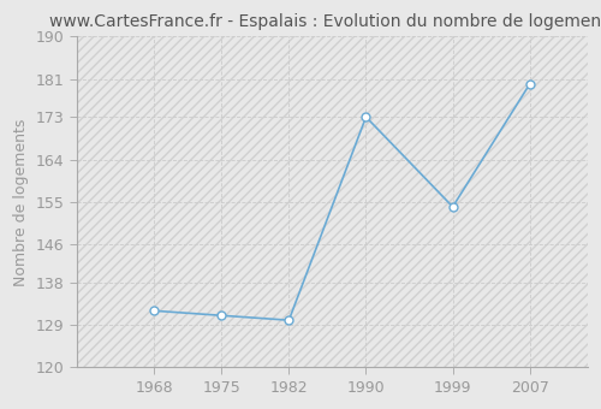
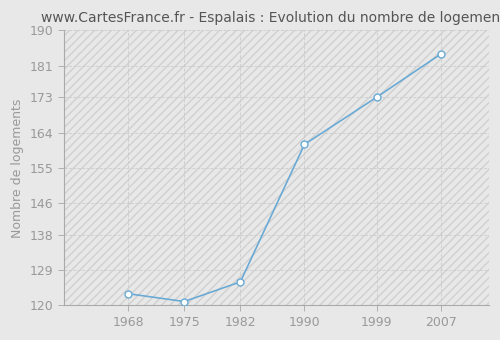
1968: 132 -> 123
1975: 131 -> 121
1982: 130 -> 126
1990: 173 -> 161
1999: 154 -> 173
2007: 180 -> 184
